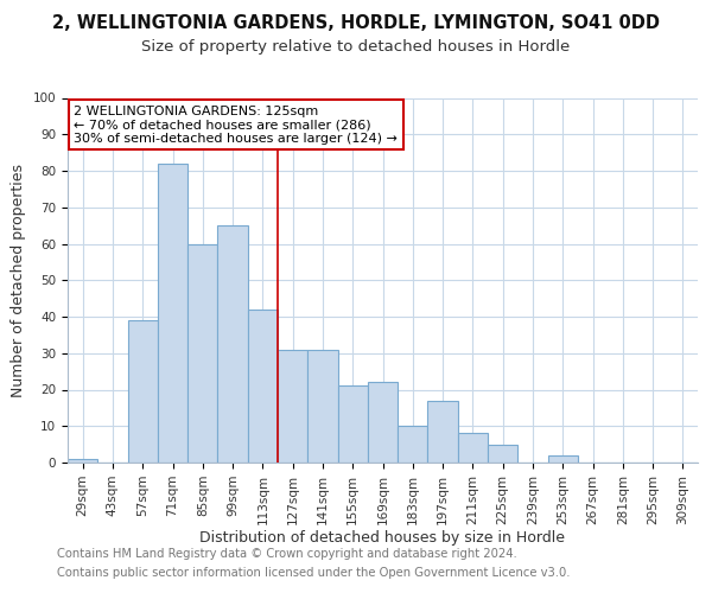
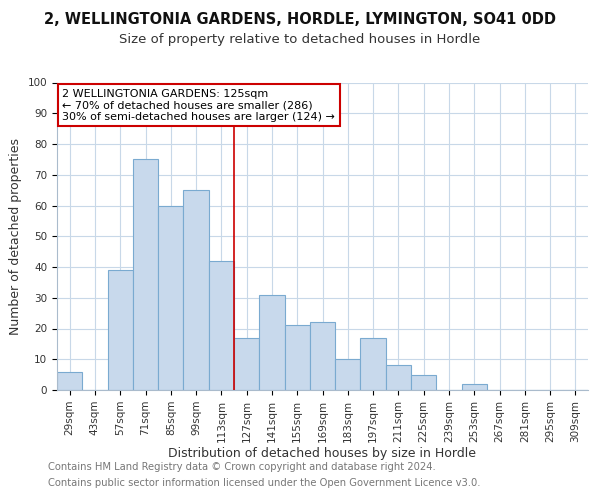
29sqm: 1 -> 6
71sqm: 82 -> 75
127sqm: 31 -> 17
